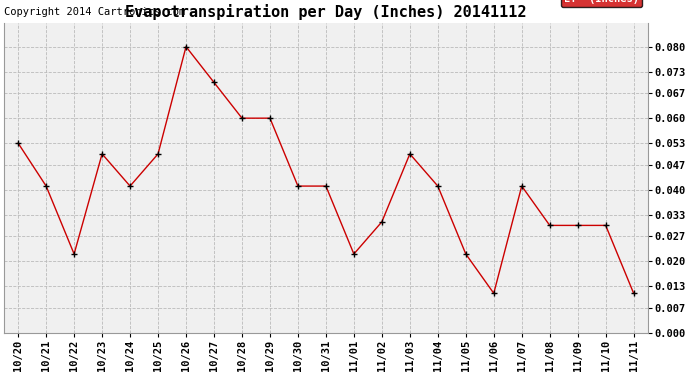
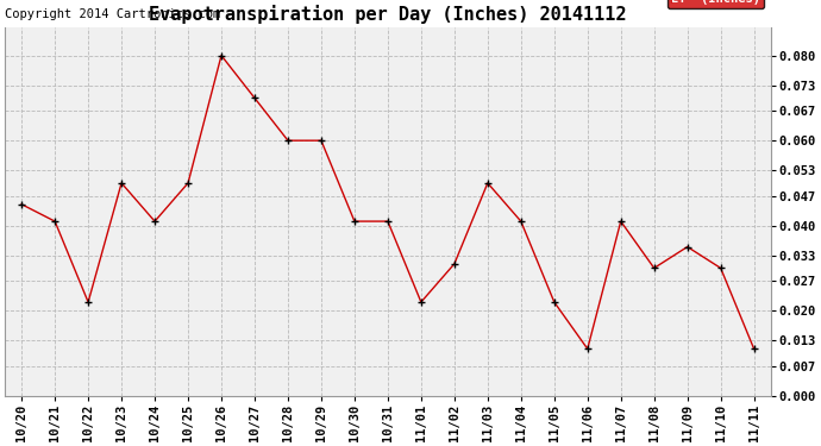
10/20: 0.053 -> 0.045
11/09: 0.030 -> 0.035
